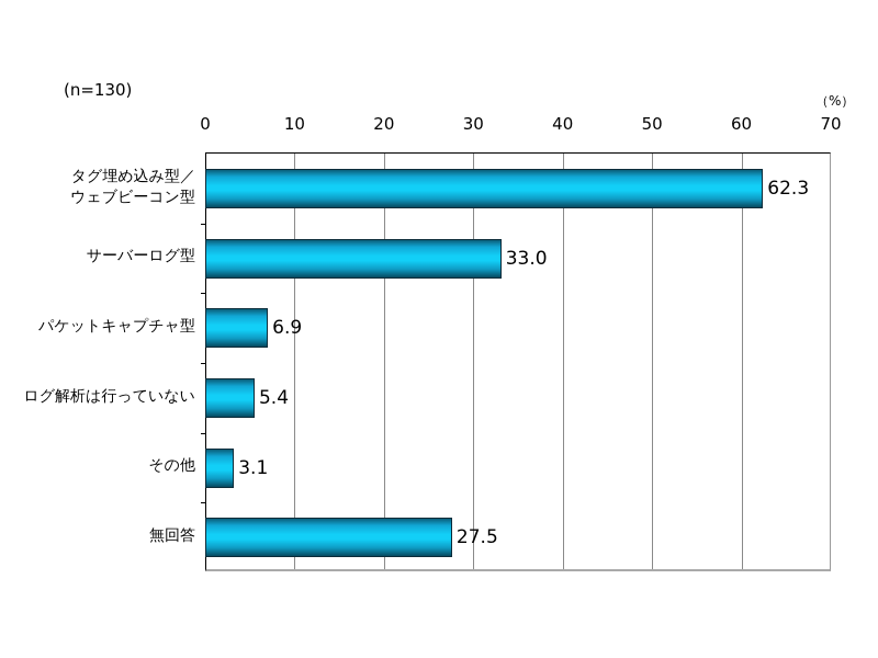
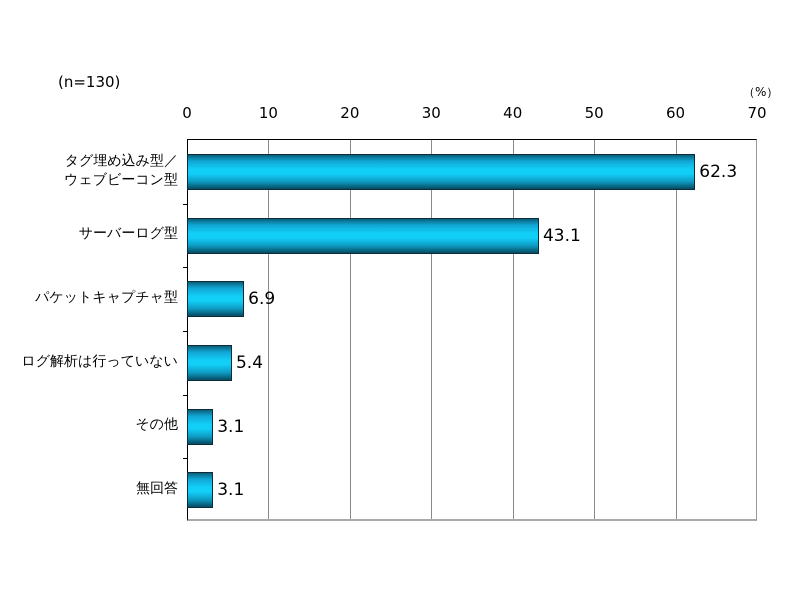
サーバーログ型: 33.0 -> 43.1
無回答: 27.5 -> 3.1
